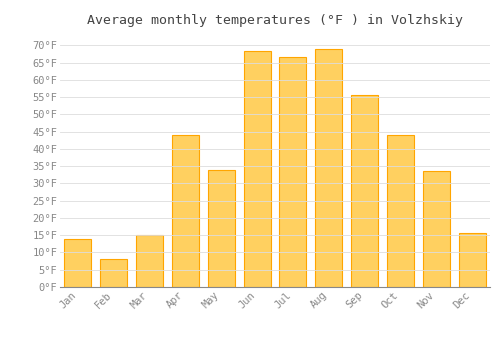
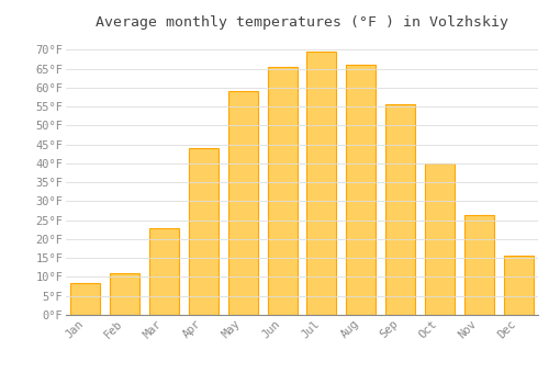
Jan: 14.0°F -> 8.5°F
Feb: 8.0°F -> 11.0°F
Mar: 15.0°F -> 23.0°F
May: 34.0°F -> 59.0°F
Jun: 68.5°F -> 65.5°F
Jul: 66.5°F -> 69.5°F
Aug: 69.0°F -> 66.0°F
Oct: 44.0°F -> 40.0°F
Nov: 33.5°F -> 26.5°F
